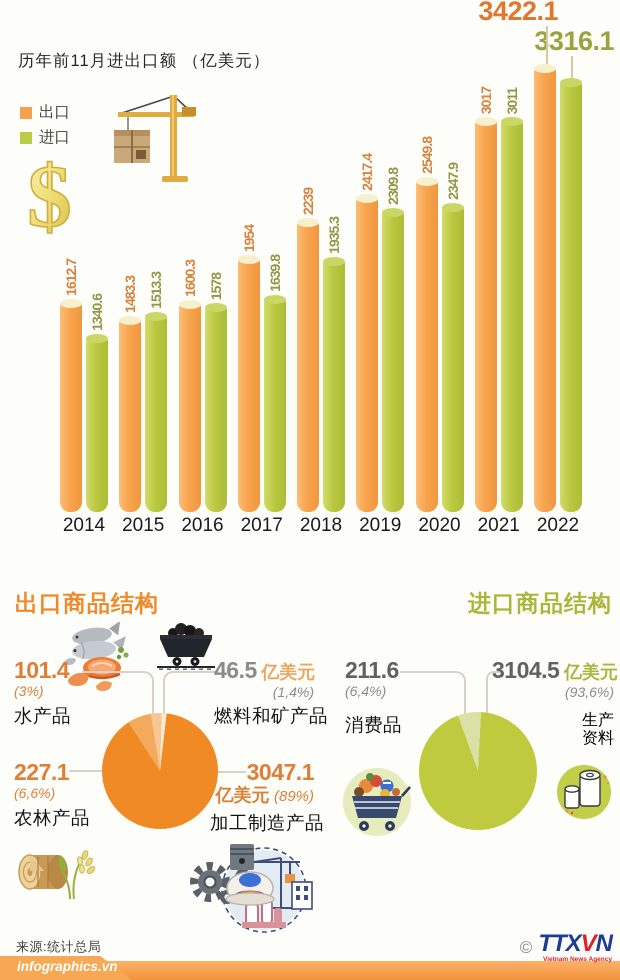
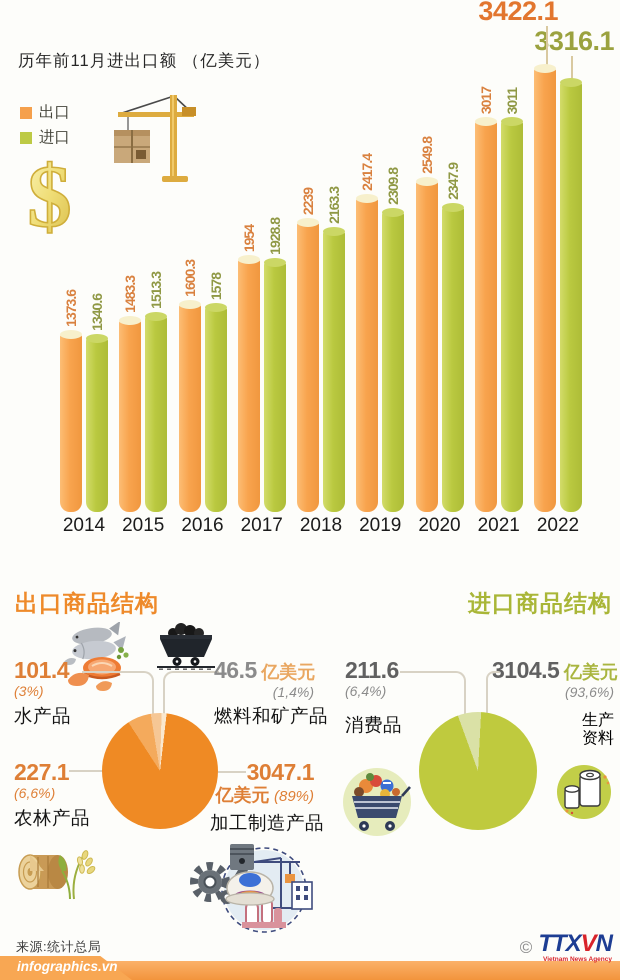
历年前11月进出口额 （亿美元）/出口/2014: 1612.7 -> 1373.6
历年前11月进出口额 （亿美元）/进口/2017: 1639.8 -> 1928.8
历年前11月进出口额 （亿美元）/进口/2018: 1935.3 -> 2163.3
